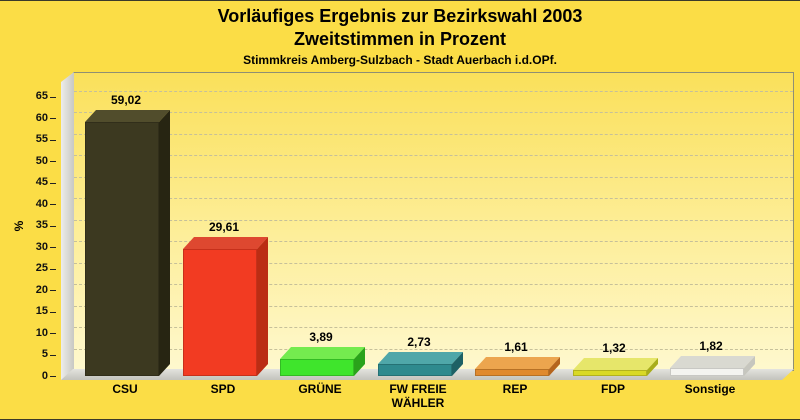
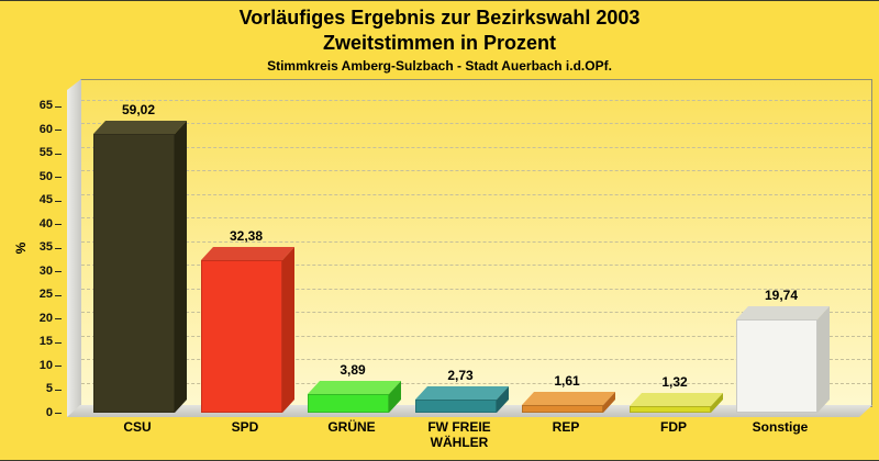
SPD: 29,61 -> 32,38
Sonstige: 1,82 -> 19,74
